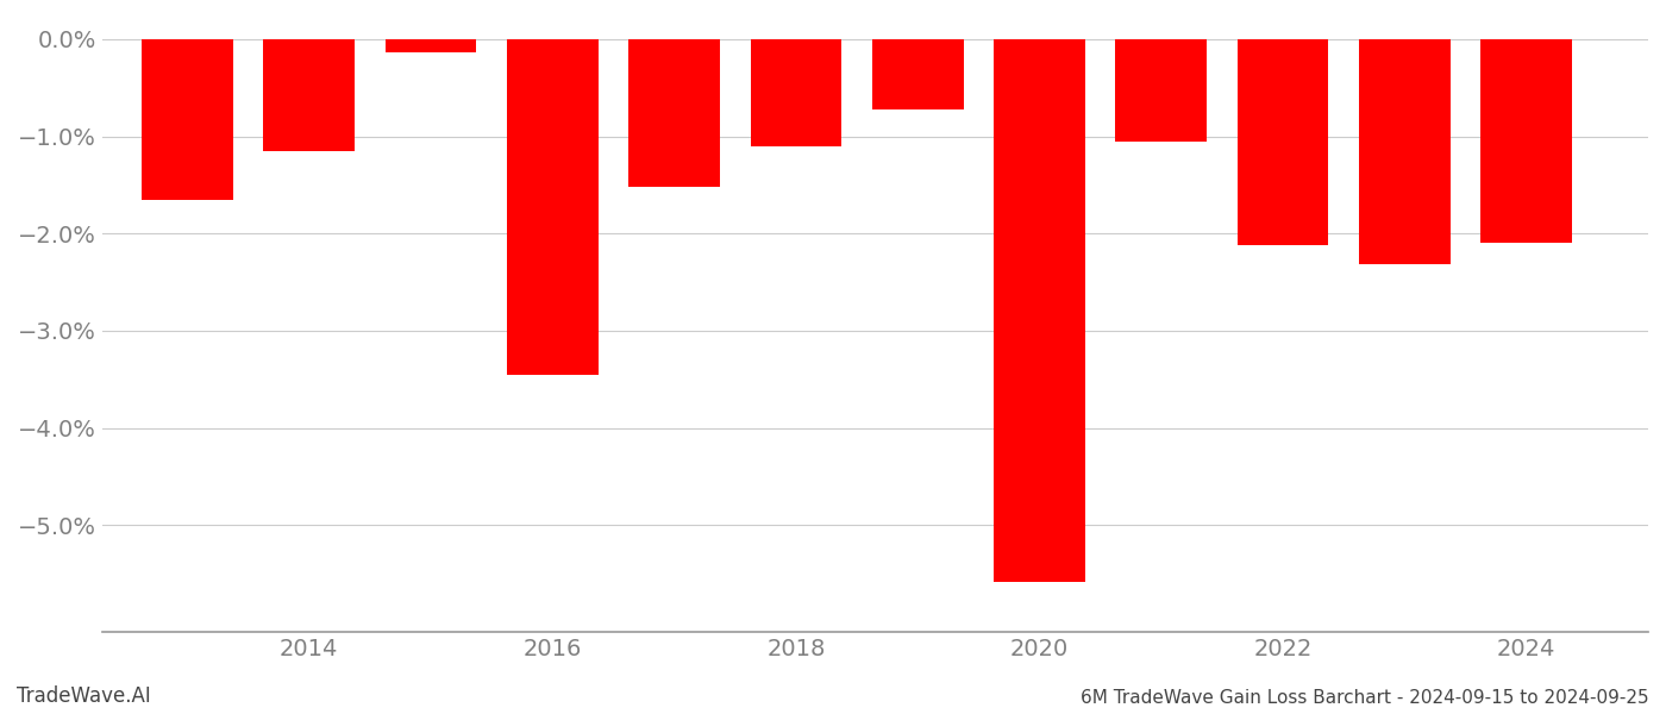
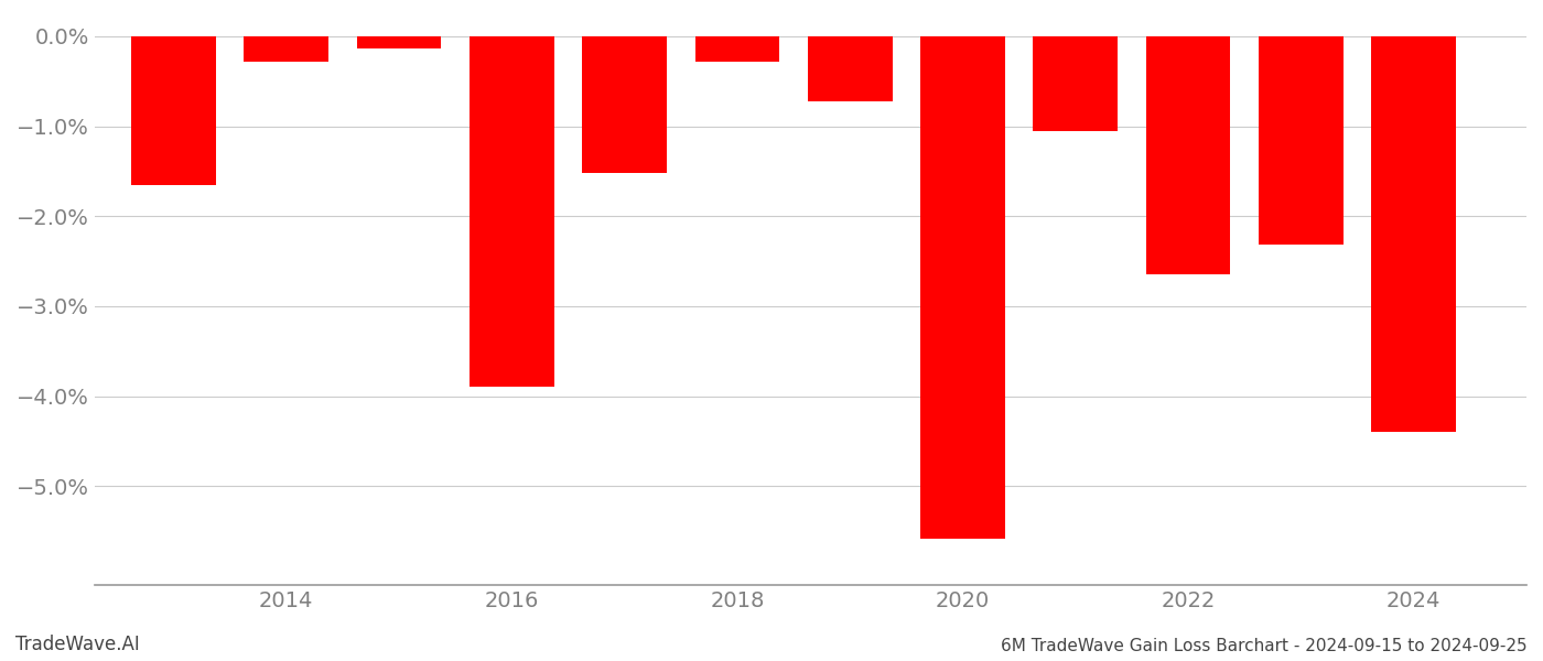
2014: -1.15% -> -0.28%
2016: -3.45% -> -3.90%
2018: -1.10% -> -0.28%
2022: -2.12% -> -2.64%
2024: -2.10% -> -4.40%
